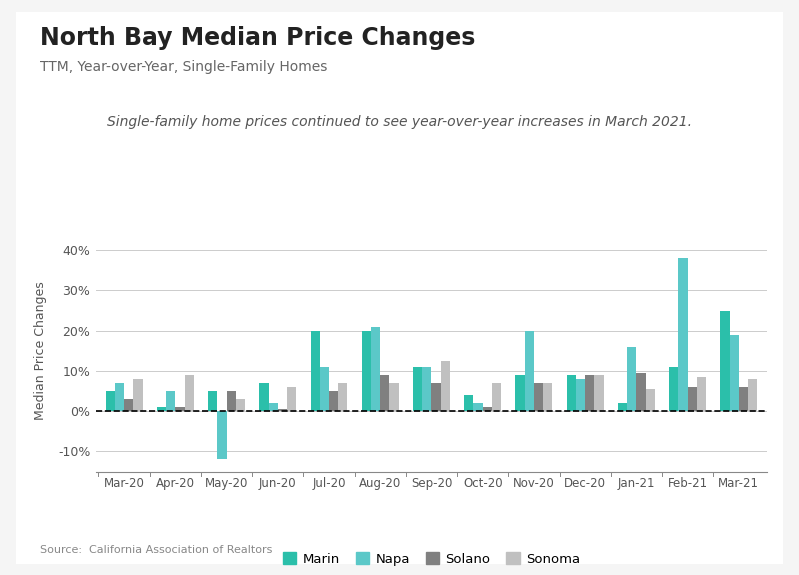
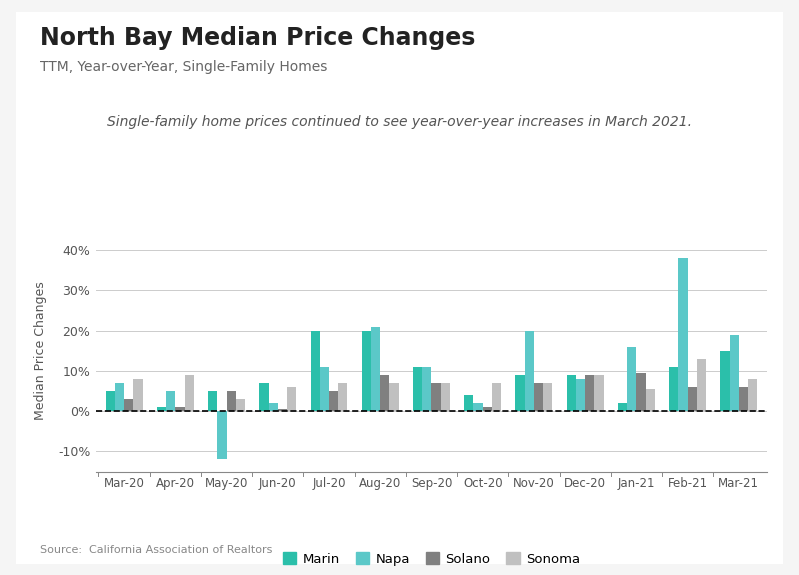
Sonoma/Sep-20: 12.5% -> 7.0%
Sonoma/Feb-21: 8.5% -> 13.0%
Marin/Mar-21: 25% -> 15%
